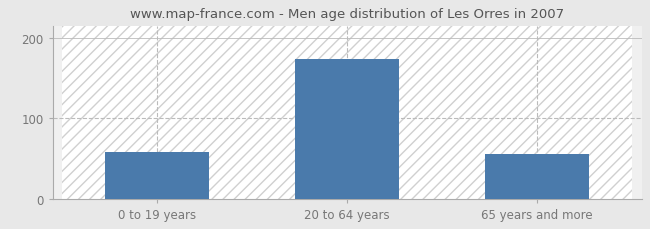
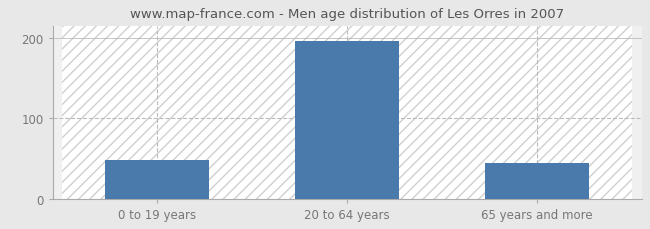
0 to 19 years: 58 -> 48
20 to 64 years: 174 -> 196
65 years and more: 56 -> 44
